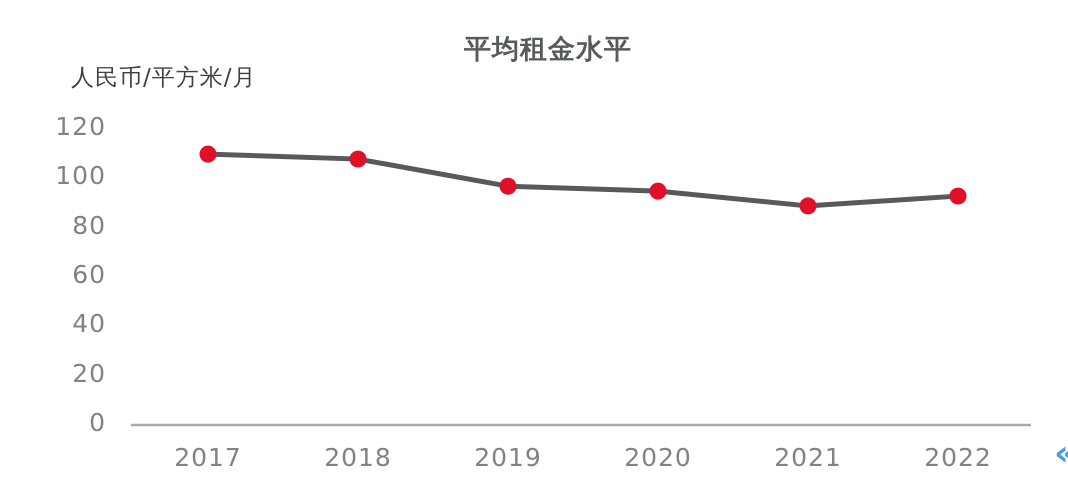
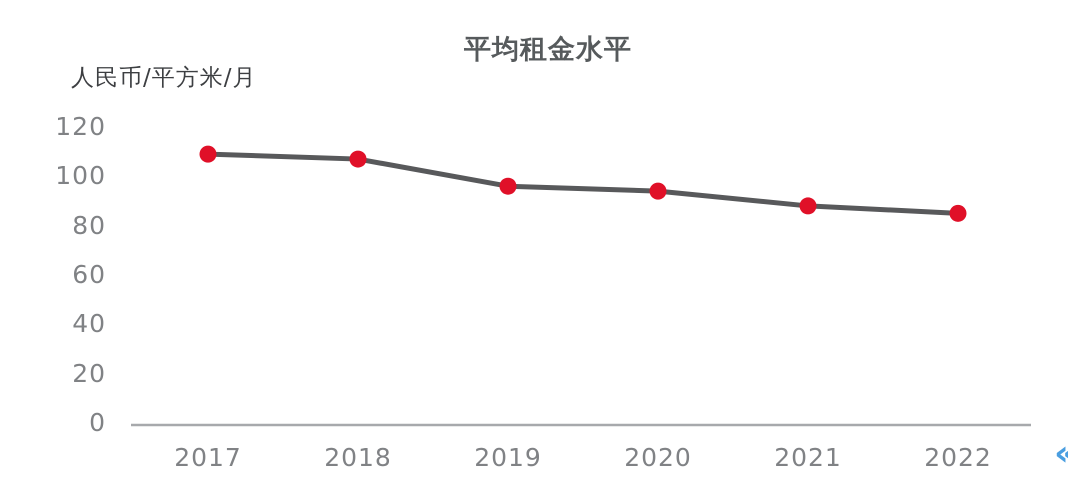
2022: 92 -> 85
